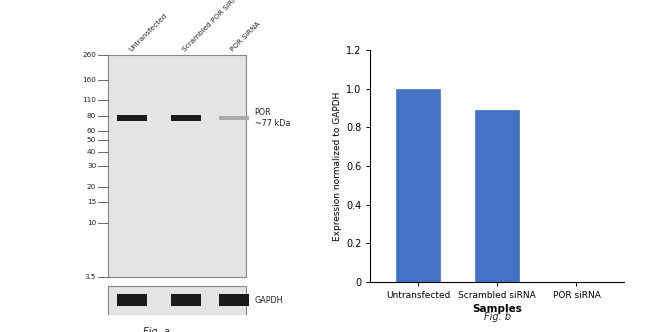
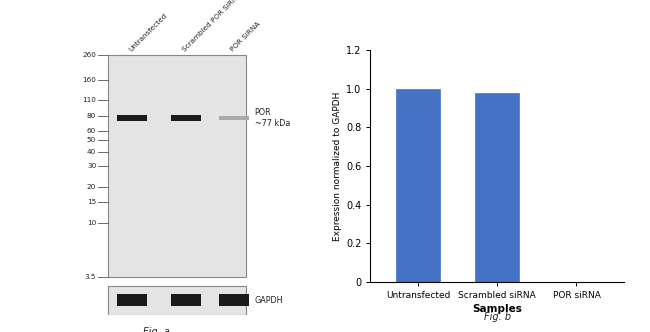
Scrambled siRNA: 0.89 -> 0.97
